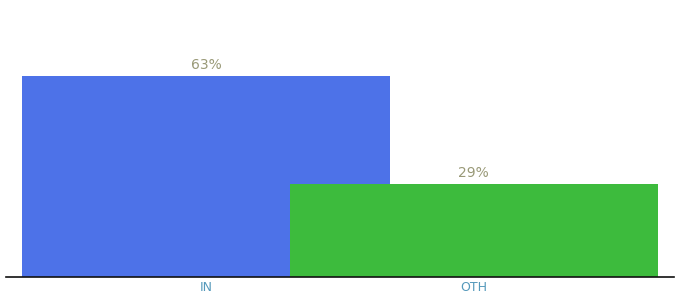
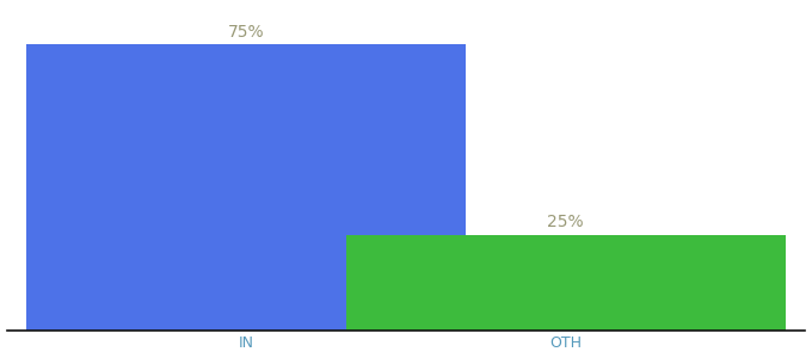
IN: 63% -> 75%
OTH: 29% -> 25%
